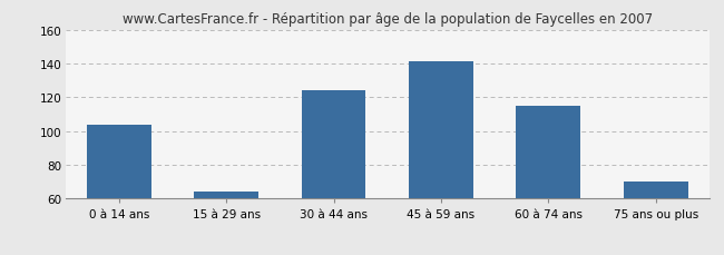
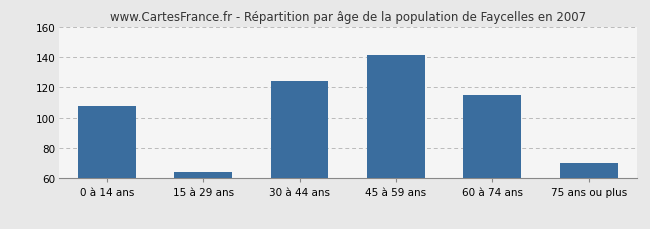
0 à 14 ans: 104 -> 108
